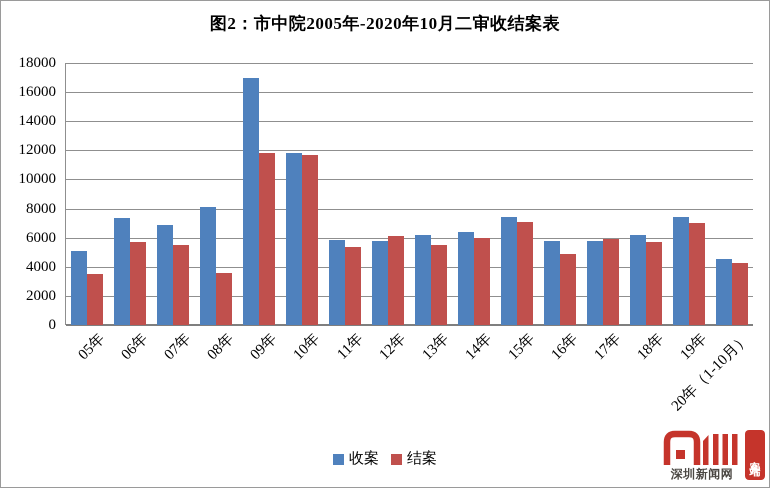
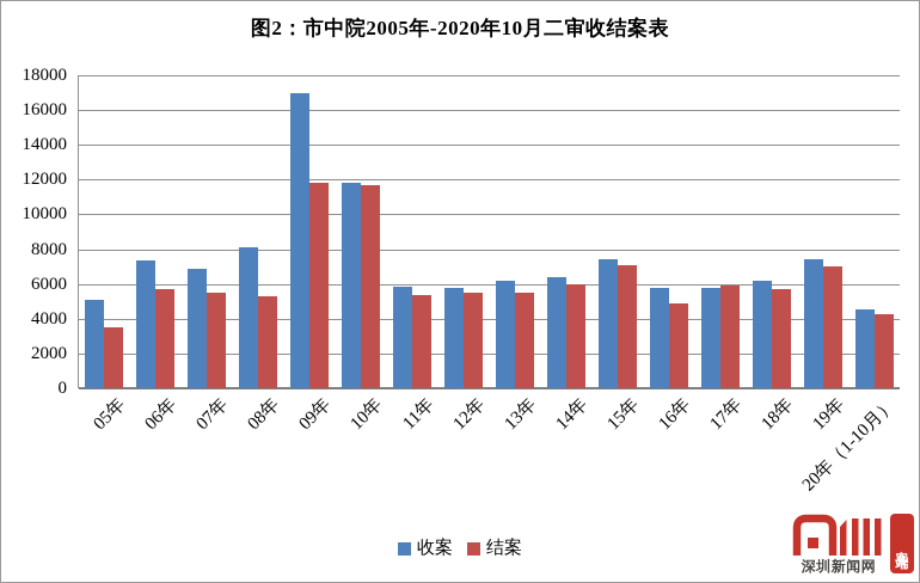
结案/08年: 3600 -> 5300
结案/12年: 6100 -> 5500
